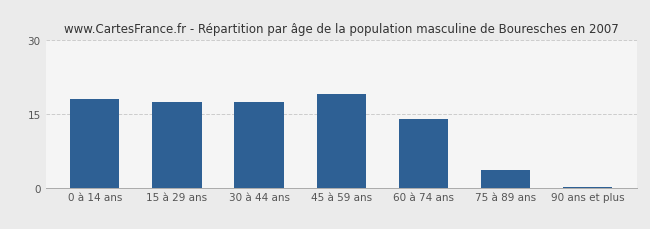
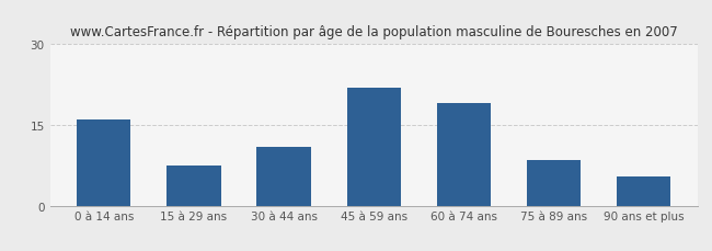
0 à 14 ans: 18.0 -> 16.0
15 à 29 ans: 17.5 -> 7.5
30 à 44 ans: 17.5 -> 11.0
45 à 59 ans: 19.0 -> 22.0
60 à 74 ans: 14.0 -> 19.0
75 à 89 ans: 3.5 -> 8.5
90 ans et plus: 0.2 -> 5.5
